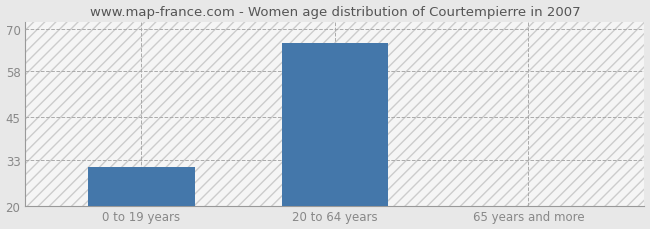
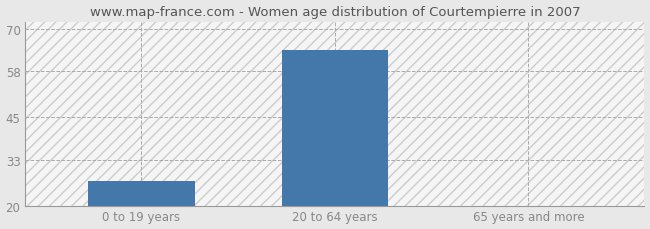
0 to 19 years: 31 -> 27
20 to 64 years: 66 -> 64
